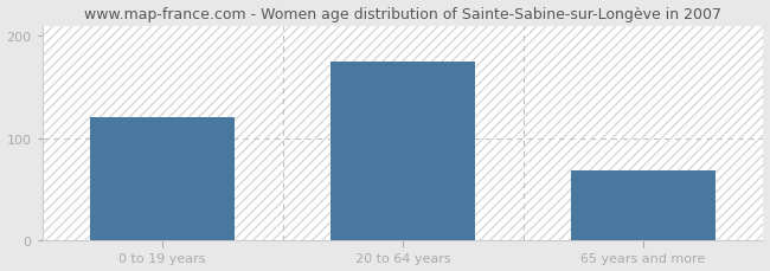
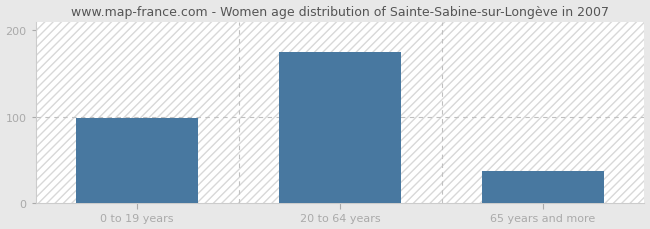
0 to 19 years: 120 -> 98
65 years and more: 68 -> 37
